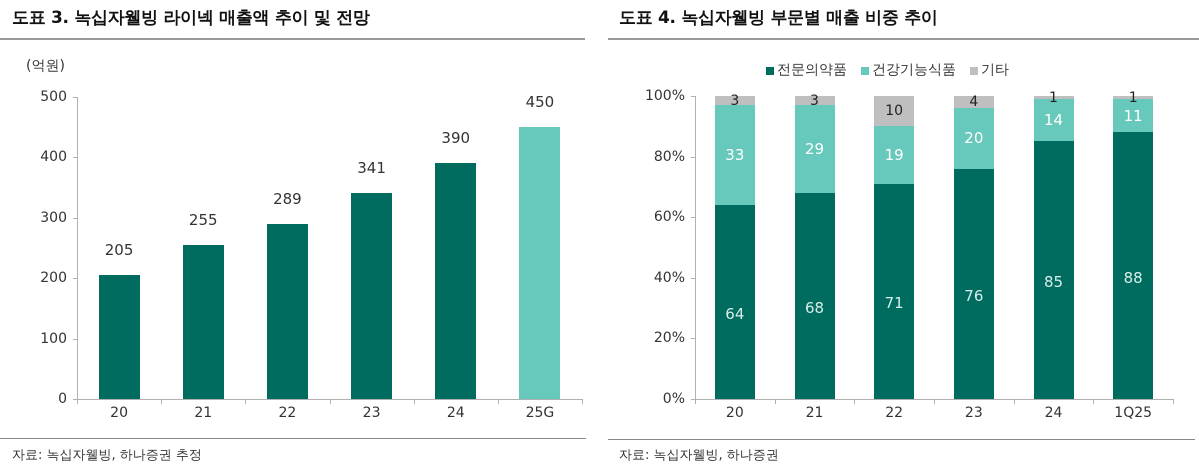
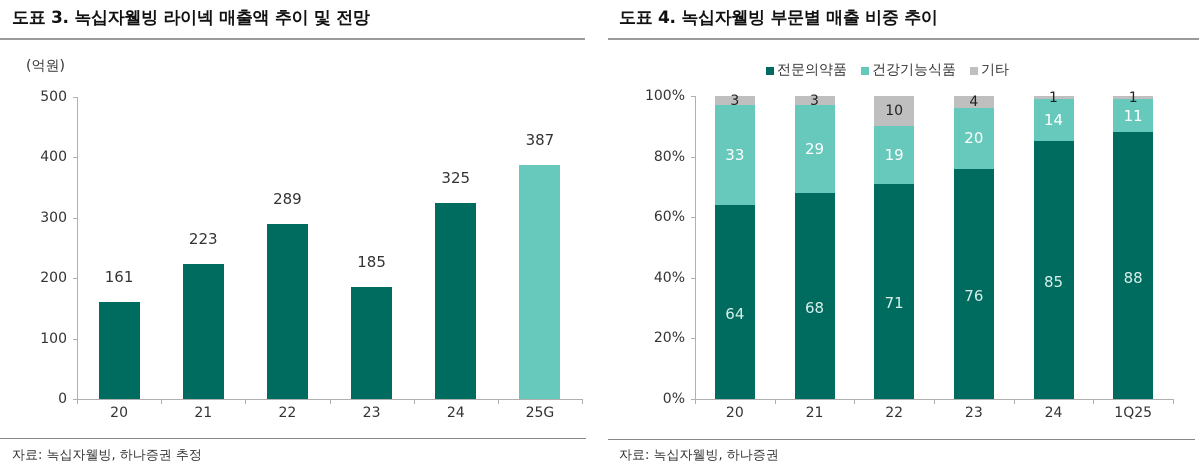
도표 3. 녹십자웰빙 라이넥 매출액 추이 및 전망/20: 205 -> 161
도표 3. 녹십자웰빙 라이넥 매출액 추이 및 전망/21: 255 -> 223
도표 3. 녹십자웰빙 라이넥 매출액 추이 및 전망/23: 341 -> 185
도표 3. 녹십자웰빙 라이넥 매출액 추이 및 전망/24: 390 -> 325
도표 3. 녹십자웰빙 라이넥 매출액 추이 및 전망/25G: 450 -> 387
